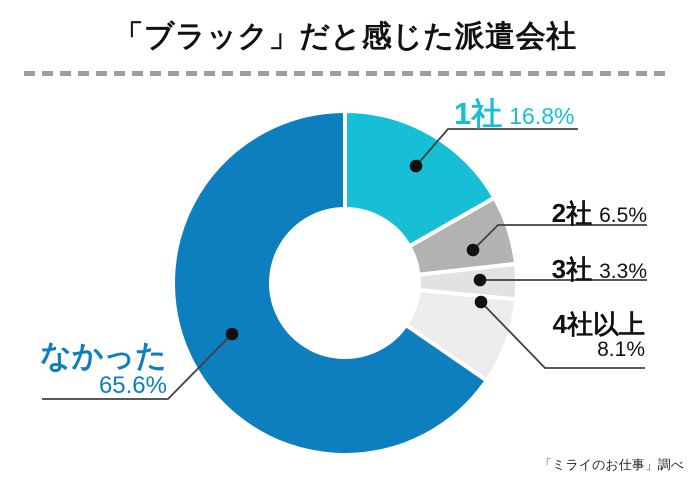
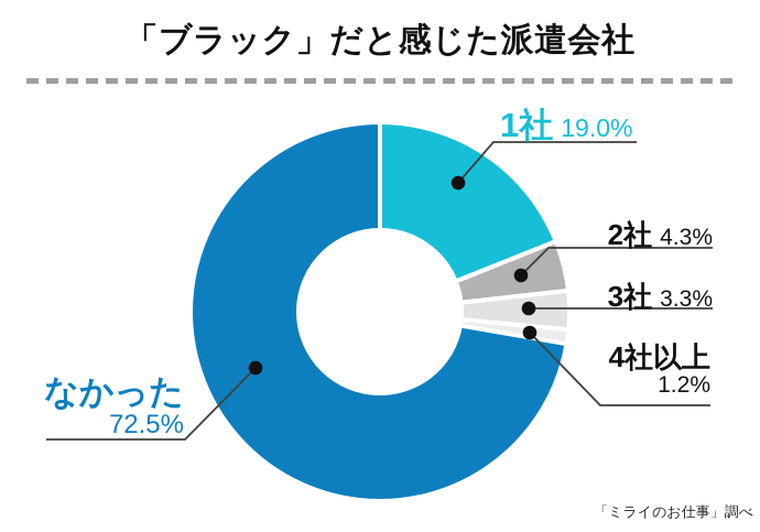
1社: 16.8% -> 19.0%
2社: 6.5% -> 4.3%
4社以上: 8.1% -> 1.2%
なかった: 65.6% -> 72.5%
